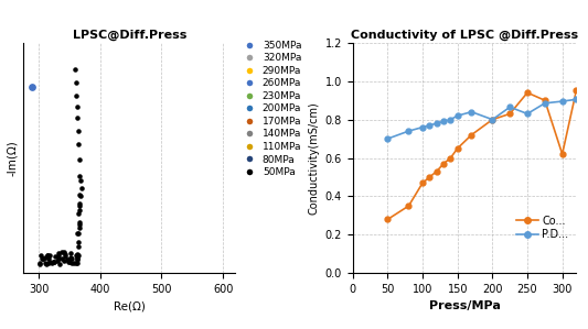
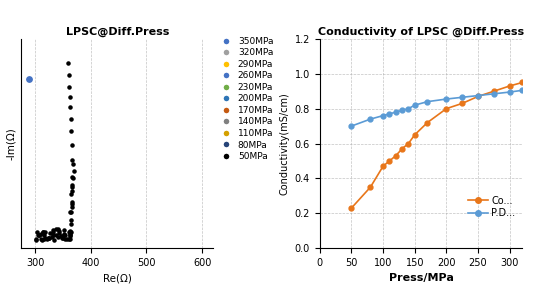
Conductivity of LPSC @Diff.Press/Co.../50: 0.28 -> 0.23
Conductivity of LPSC @Diff.Press/P.D.../200: 0.80 -> 0.85
Conductivity of LPSC @Diff.Press/Co.../250: 0.94 -> 0.87
Conductivity of LPSC @Diff.Press/P.D.../250: 0.83 -> 0.88
Conductivity of LPSC @Diff.Press/Co.../300: 0.62 -> 0.93
